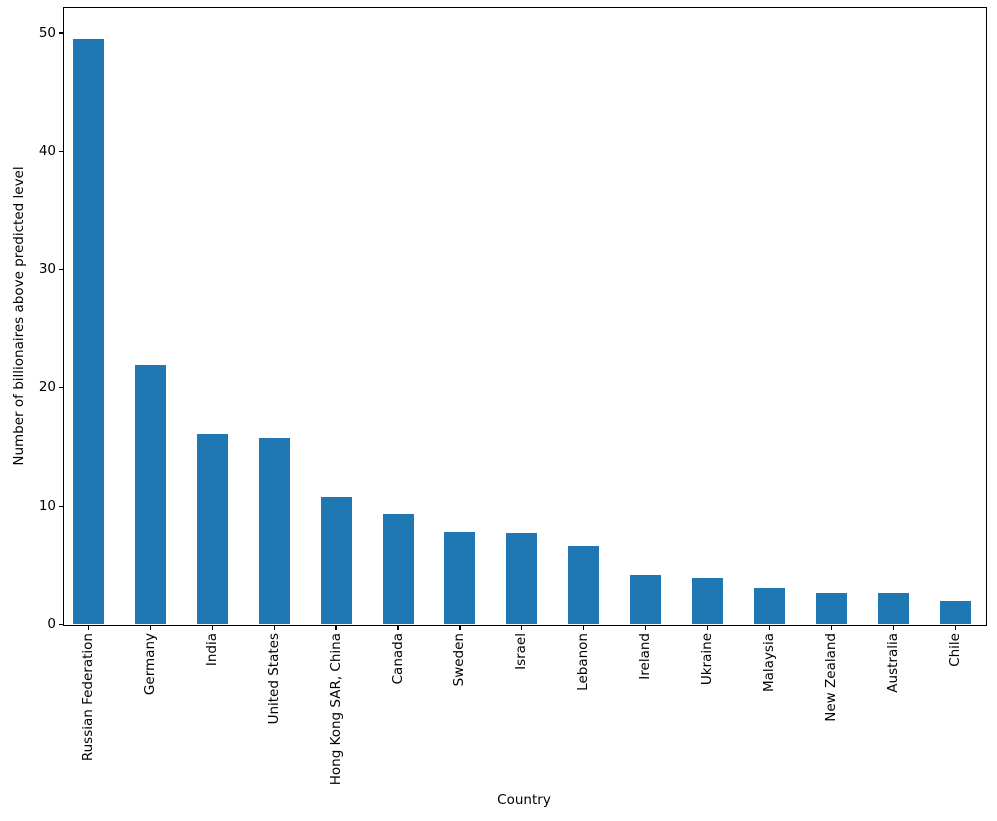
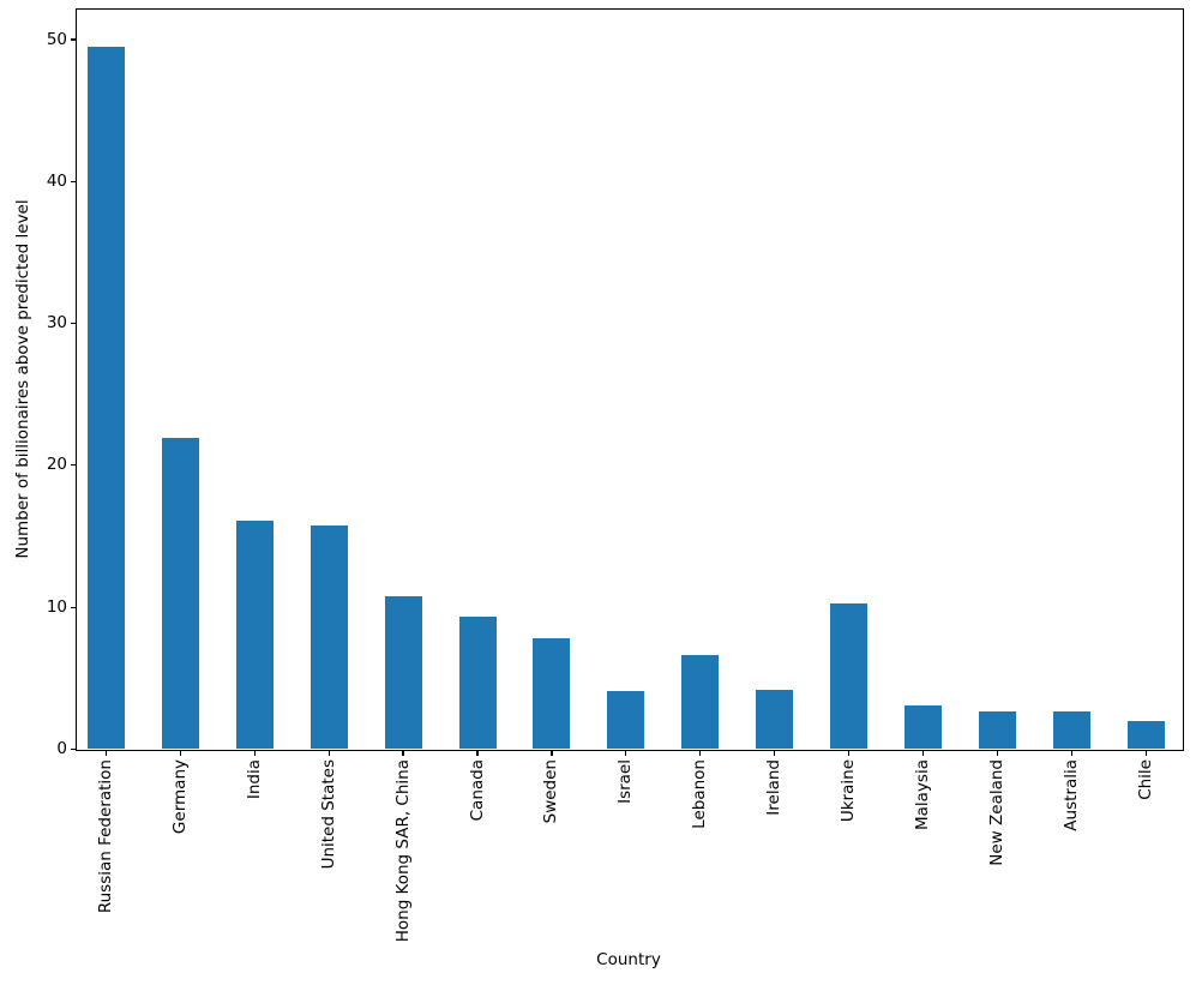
Israel: 7.7 -> 4.1
Ukraine: 3.9 -> 10.3
